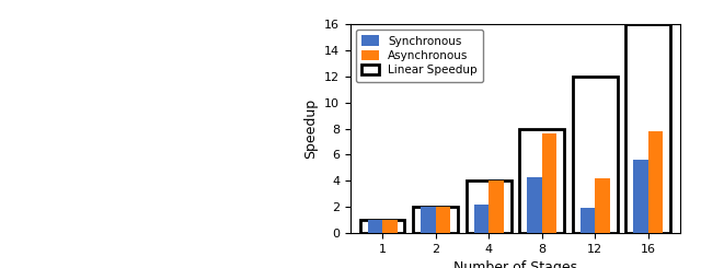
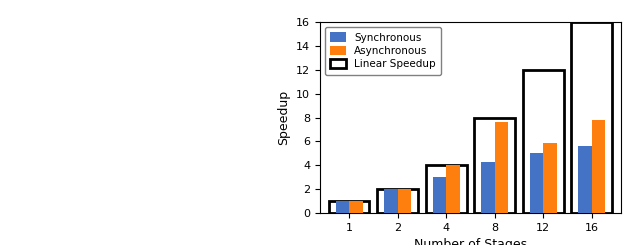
Synchronous/4: 2.2 -> 3.0
Synchronous/12: 1.9 -> 5.0
Asynchronous/12: 4.2 -> 5.9
